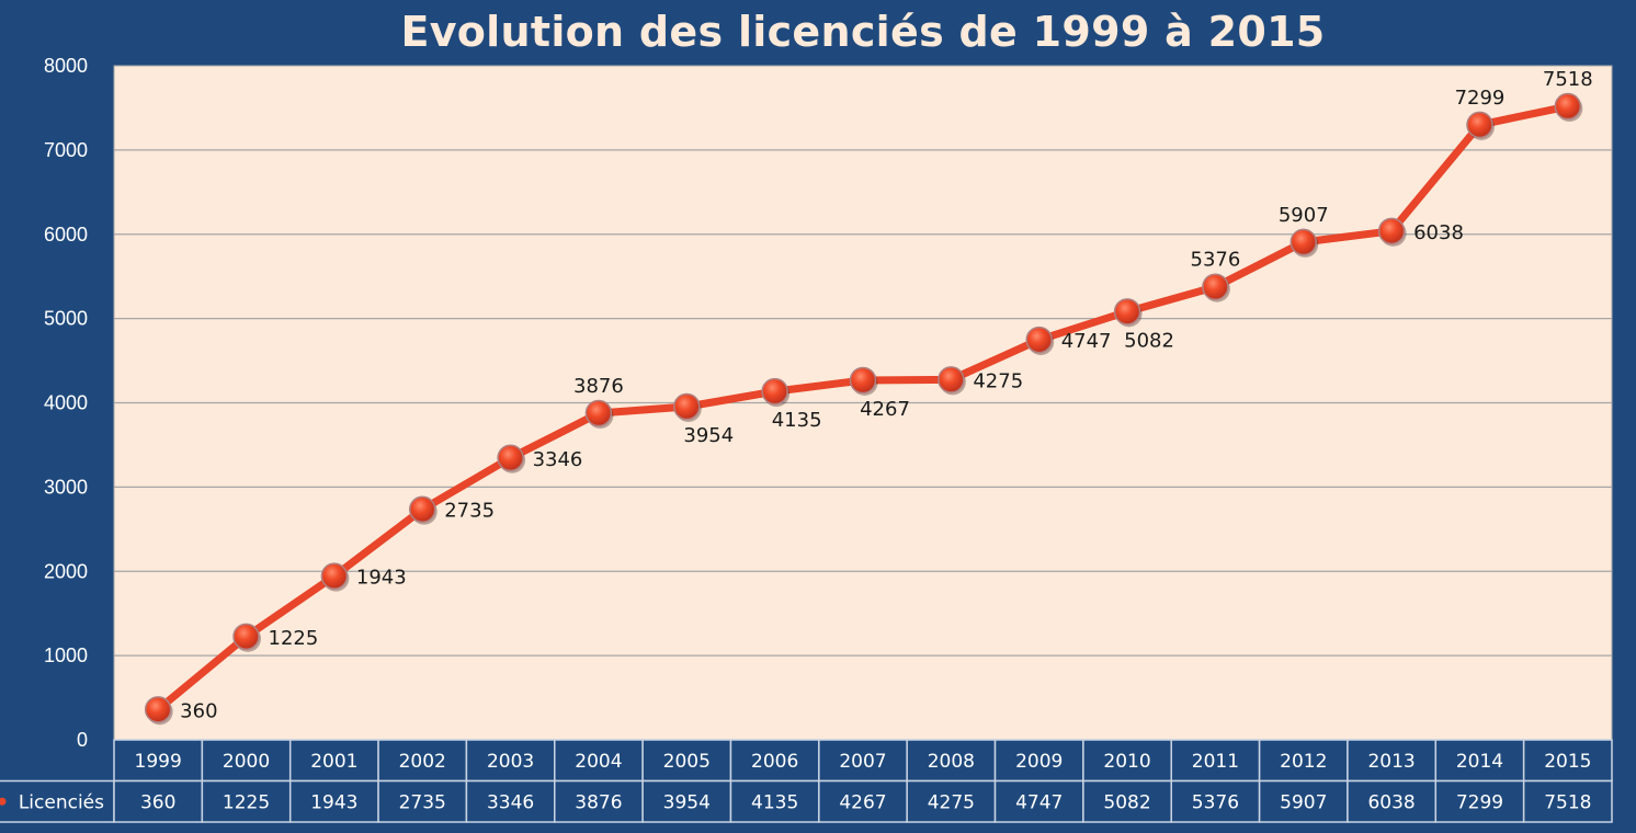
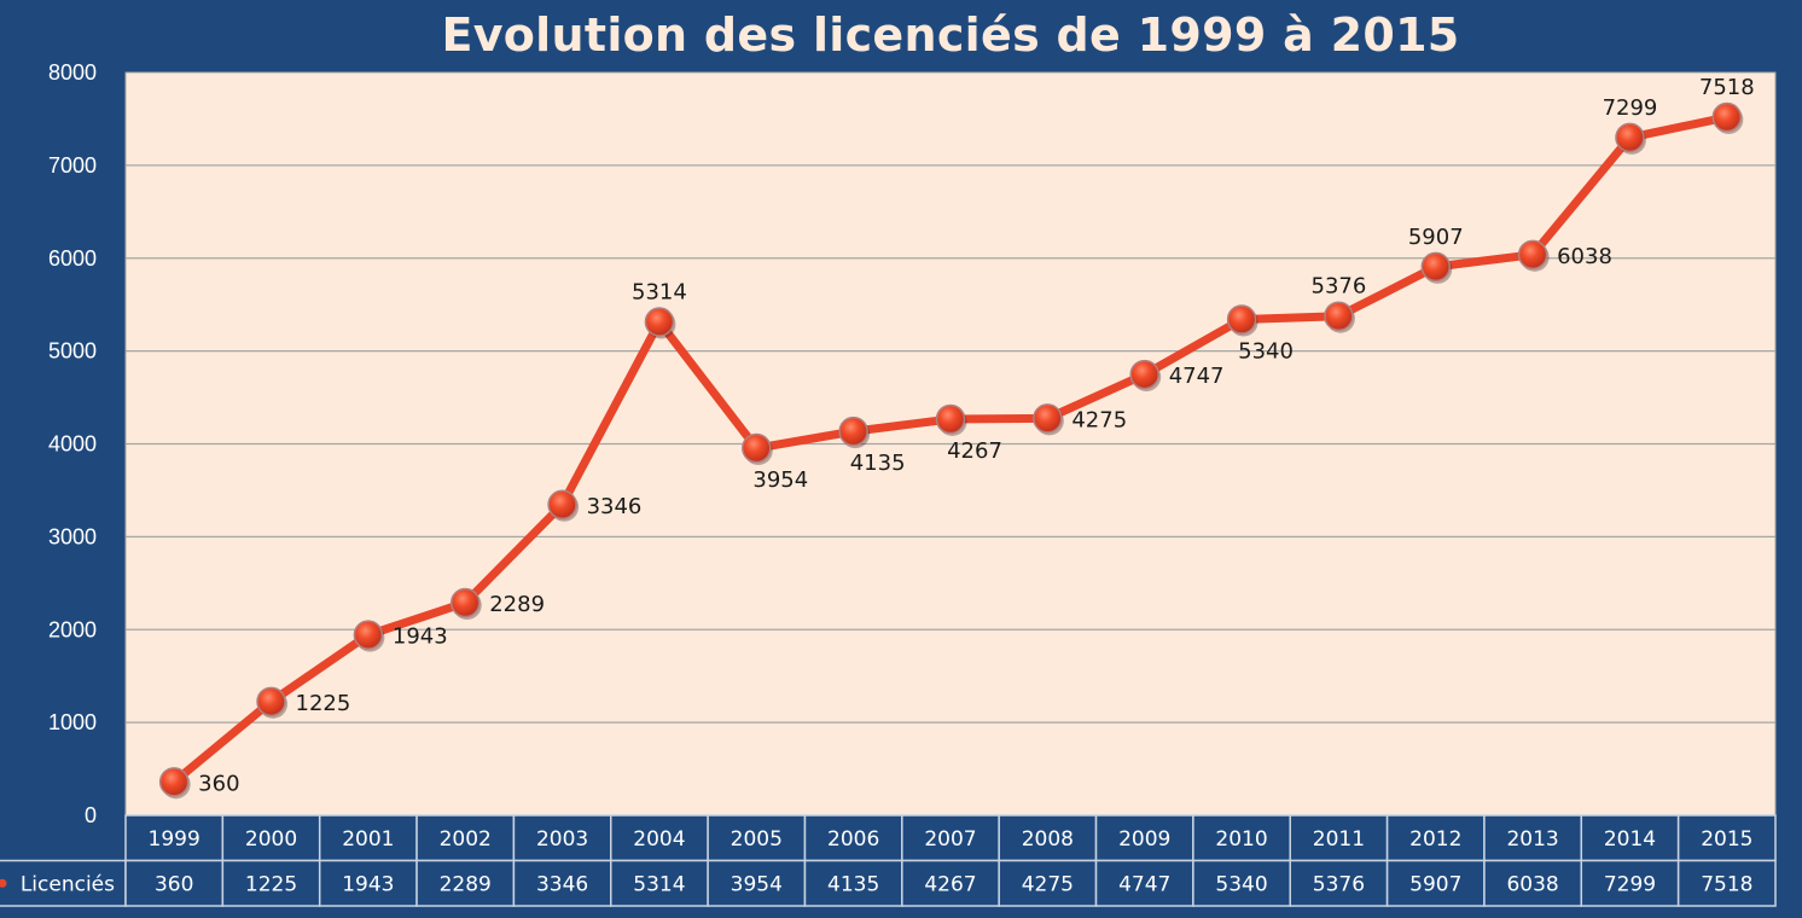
2002: 2735 -> 2289
2004: 3876 -> 5314
2010: 5082 -> 5340
